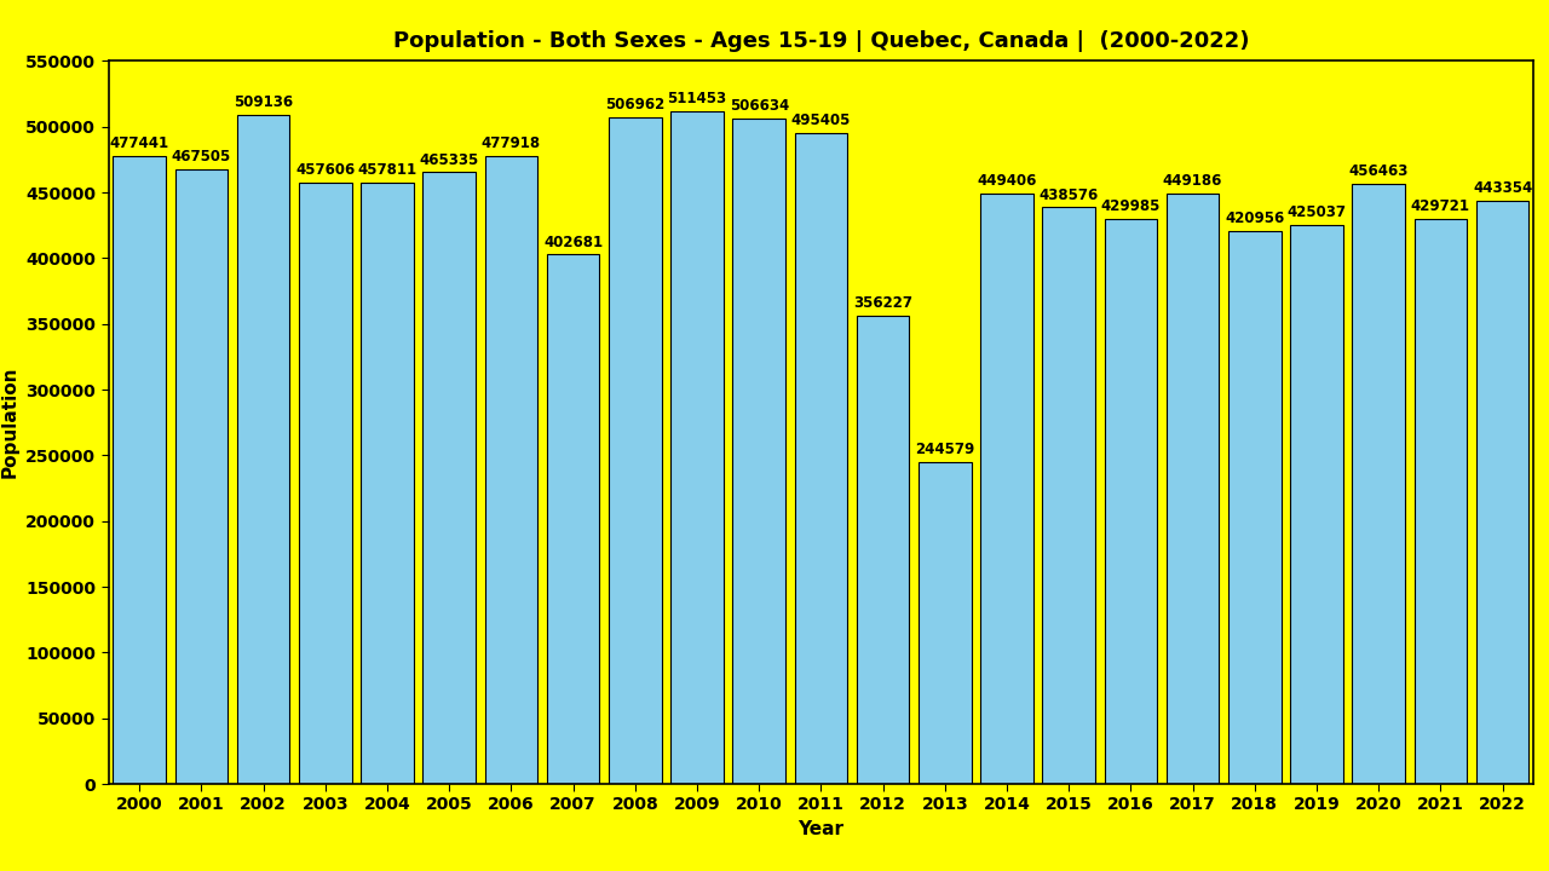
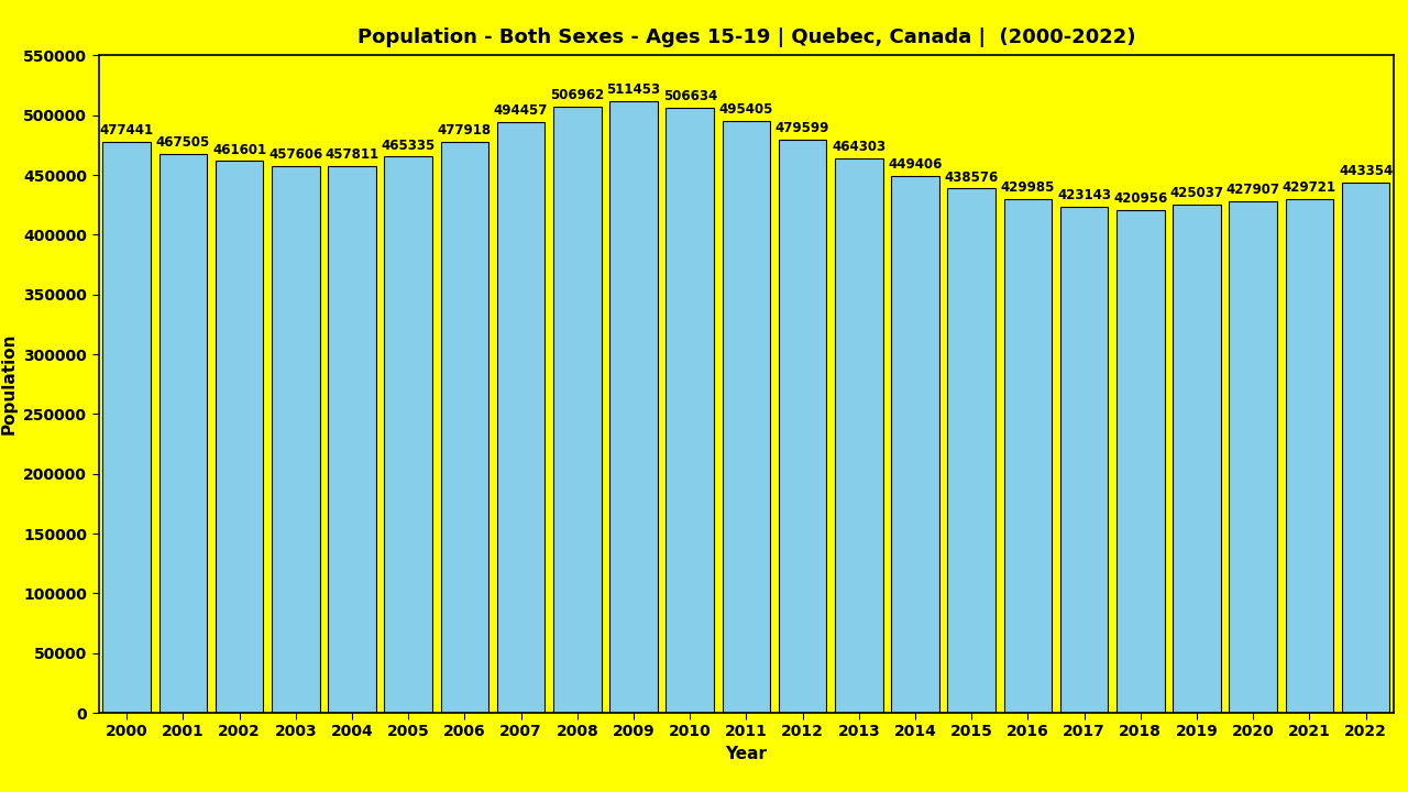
2002: 509136 -> 461601
2007: 402681 -> 494457
2012: 356227 -> 479599
2013: 244579 -> 464303
2017: 449186 -> 423143
2020: 456463 -> 427907
